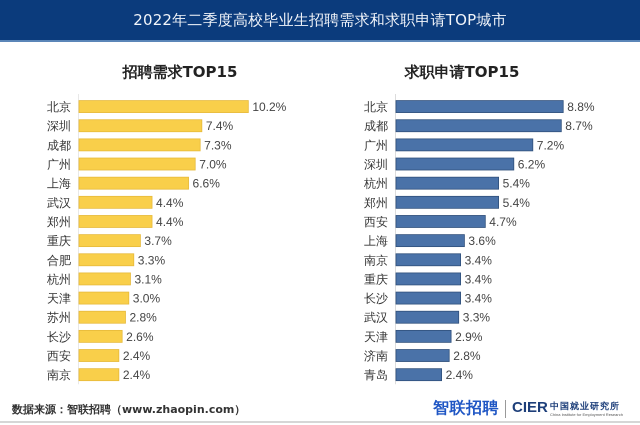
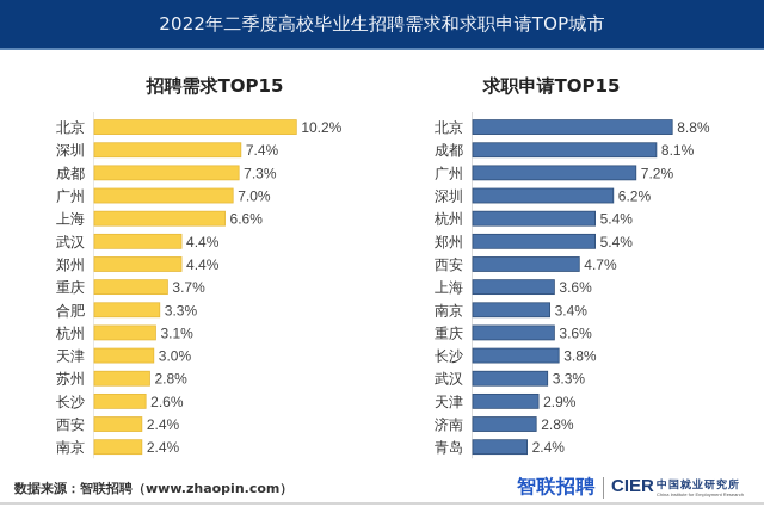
求职申请TOP15/成都: 8.7% -> 8.1%
求职申请TOP15/重庆: 3.4% -> 3.6%
求职申请TOP15/长沙: 3.4% -> 3.8%
